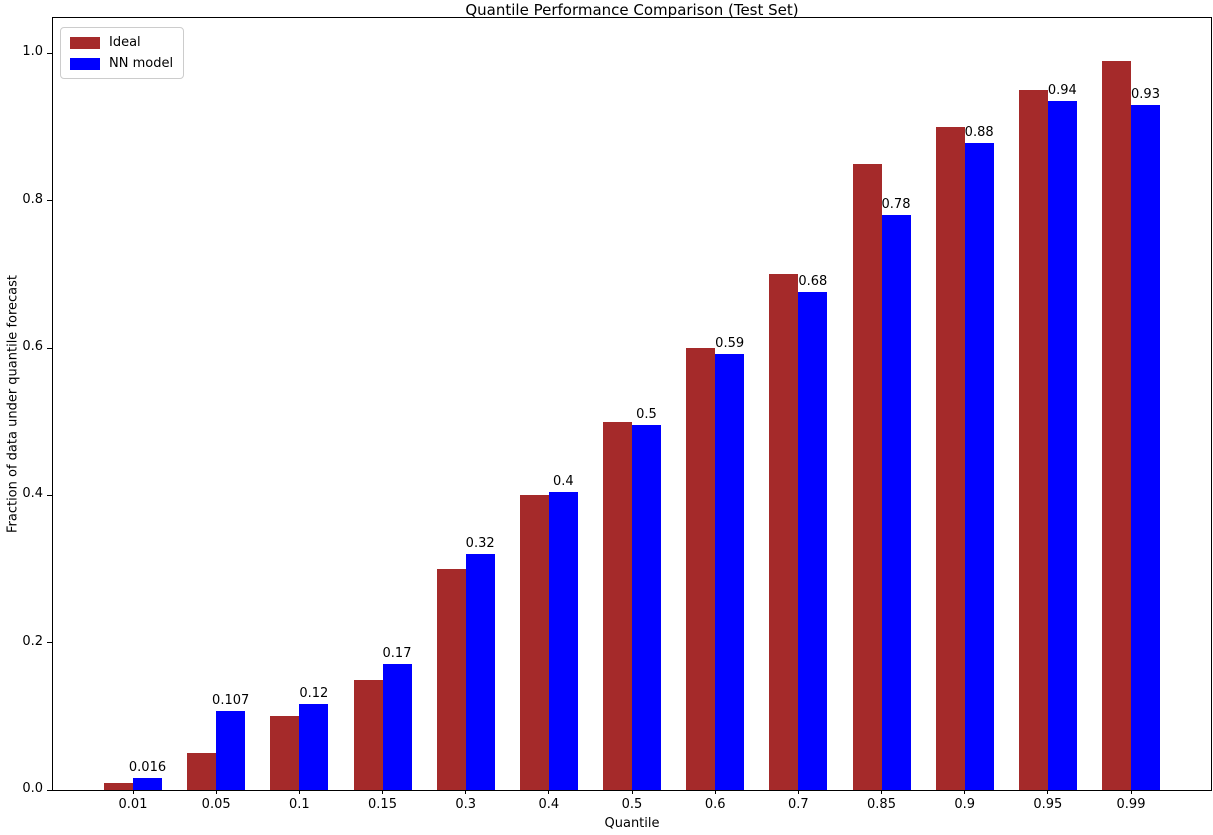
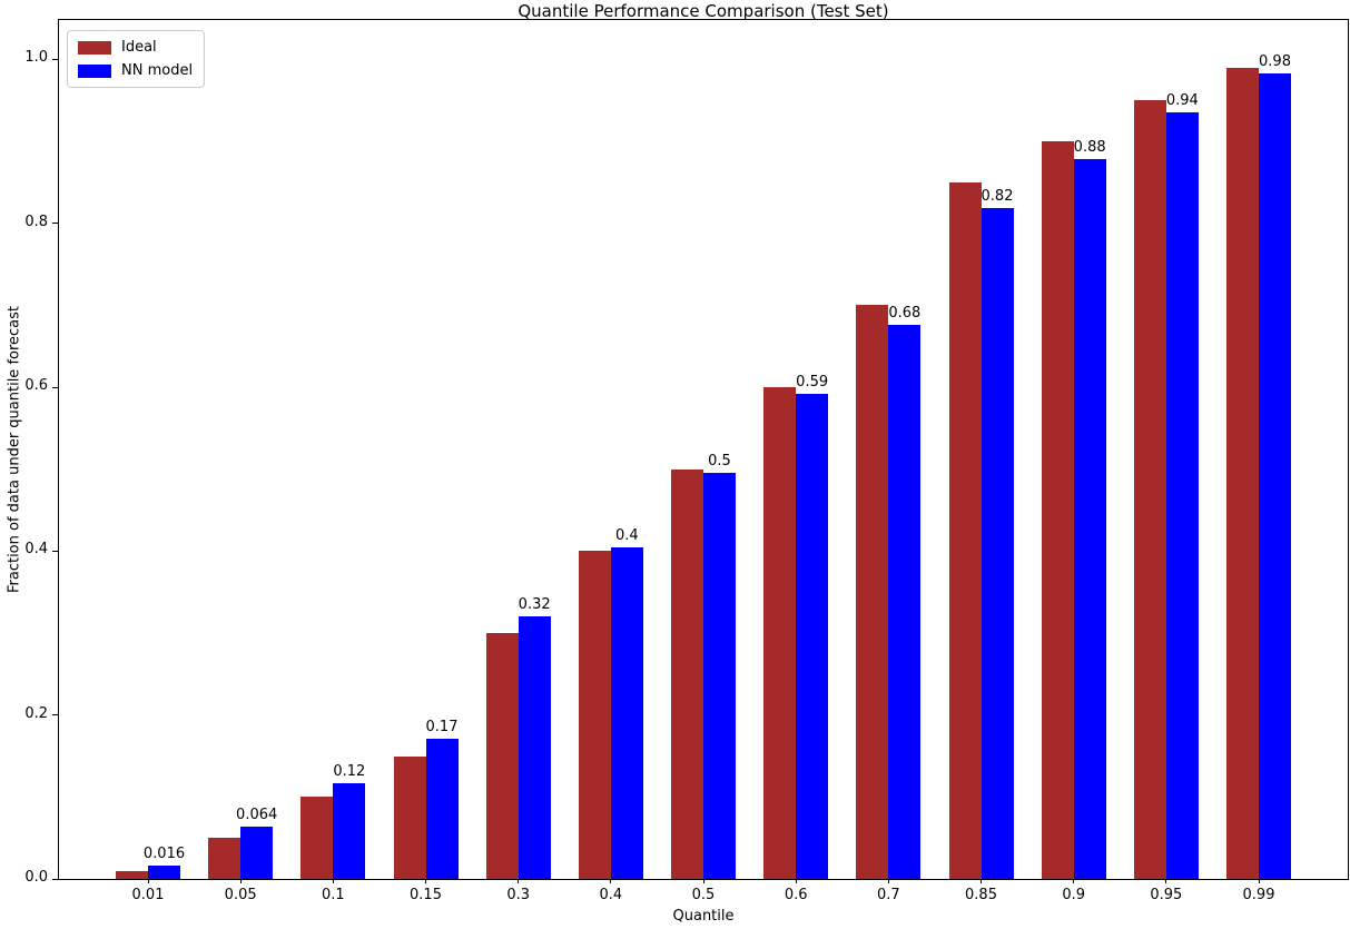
NN model/0.05: 0.107 -> 0.064
NN model/0.85: 0.78 -> 0.82
NN model/0.99: 0.93 -> 0.98
